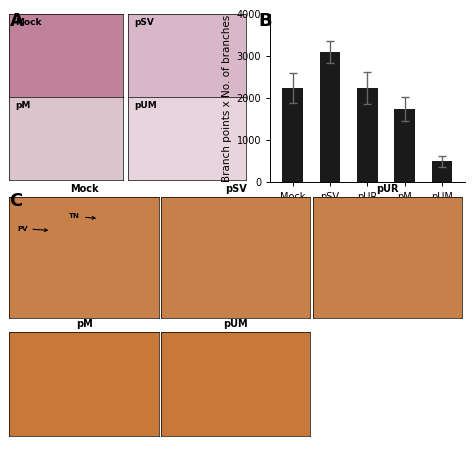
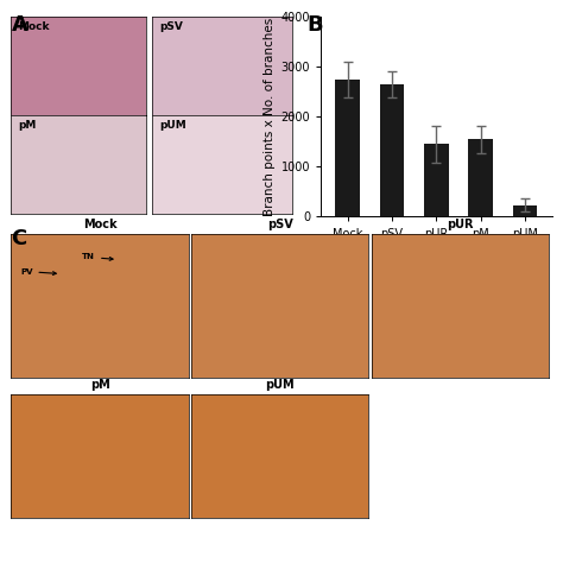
Mock: 2250 -> 2750
pSV: 3100 -> 2650
pUR: 2250 -> 1450
pM: 1750 -> 1550
pUM: 500 -> 230
